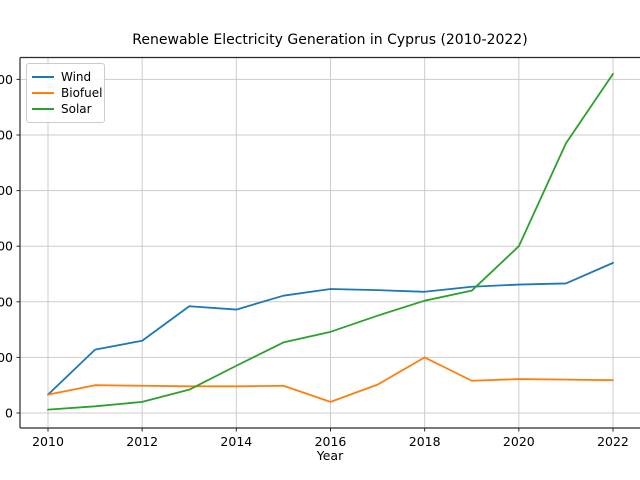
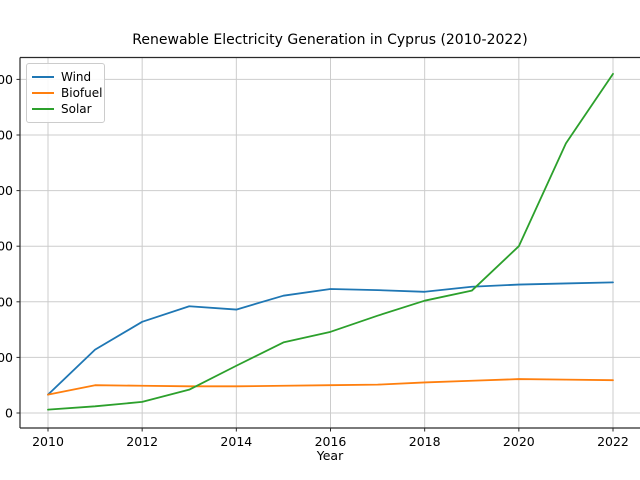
Wind/2012: 130 -> 160
Biofuel/2016: 20 -> 50
Biofuel/2018: 100 -> 60
Wind/2022: 270 -> 240
